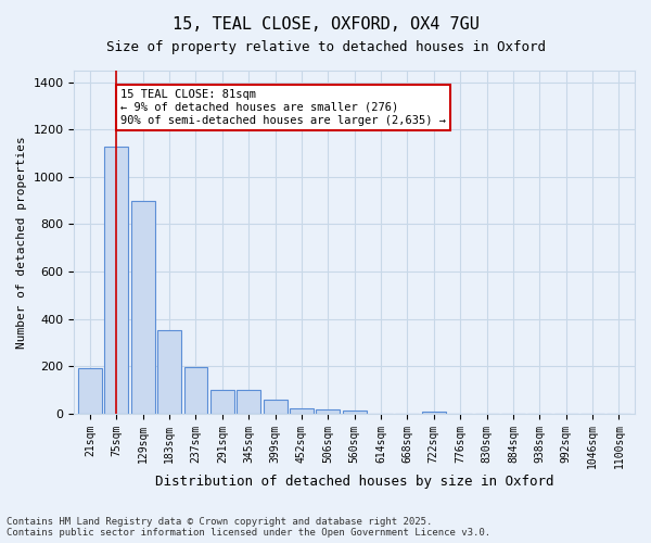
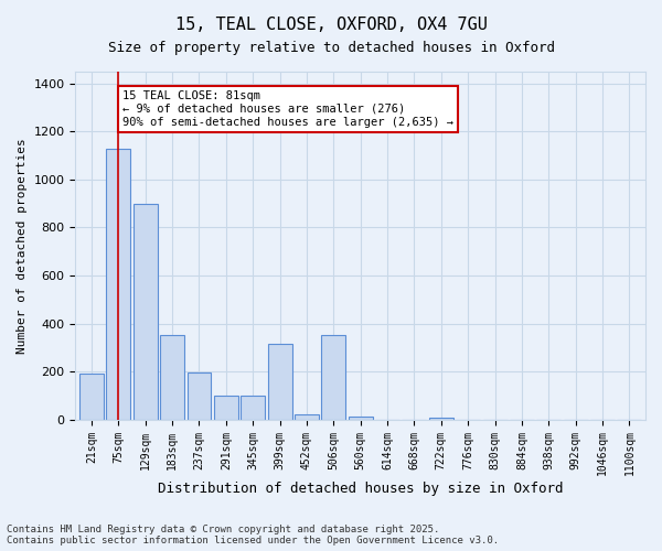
399sqm: 60 -> 315
506sqm: 18 -> 350
